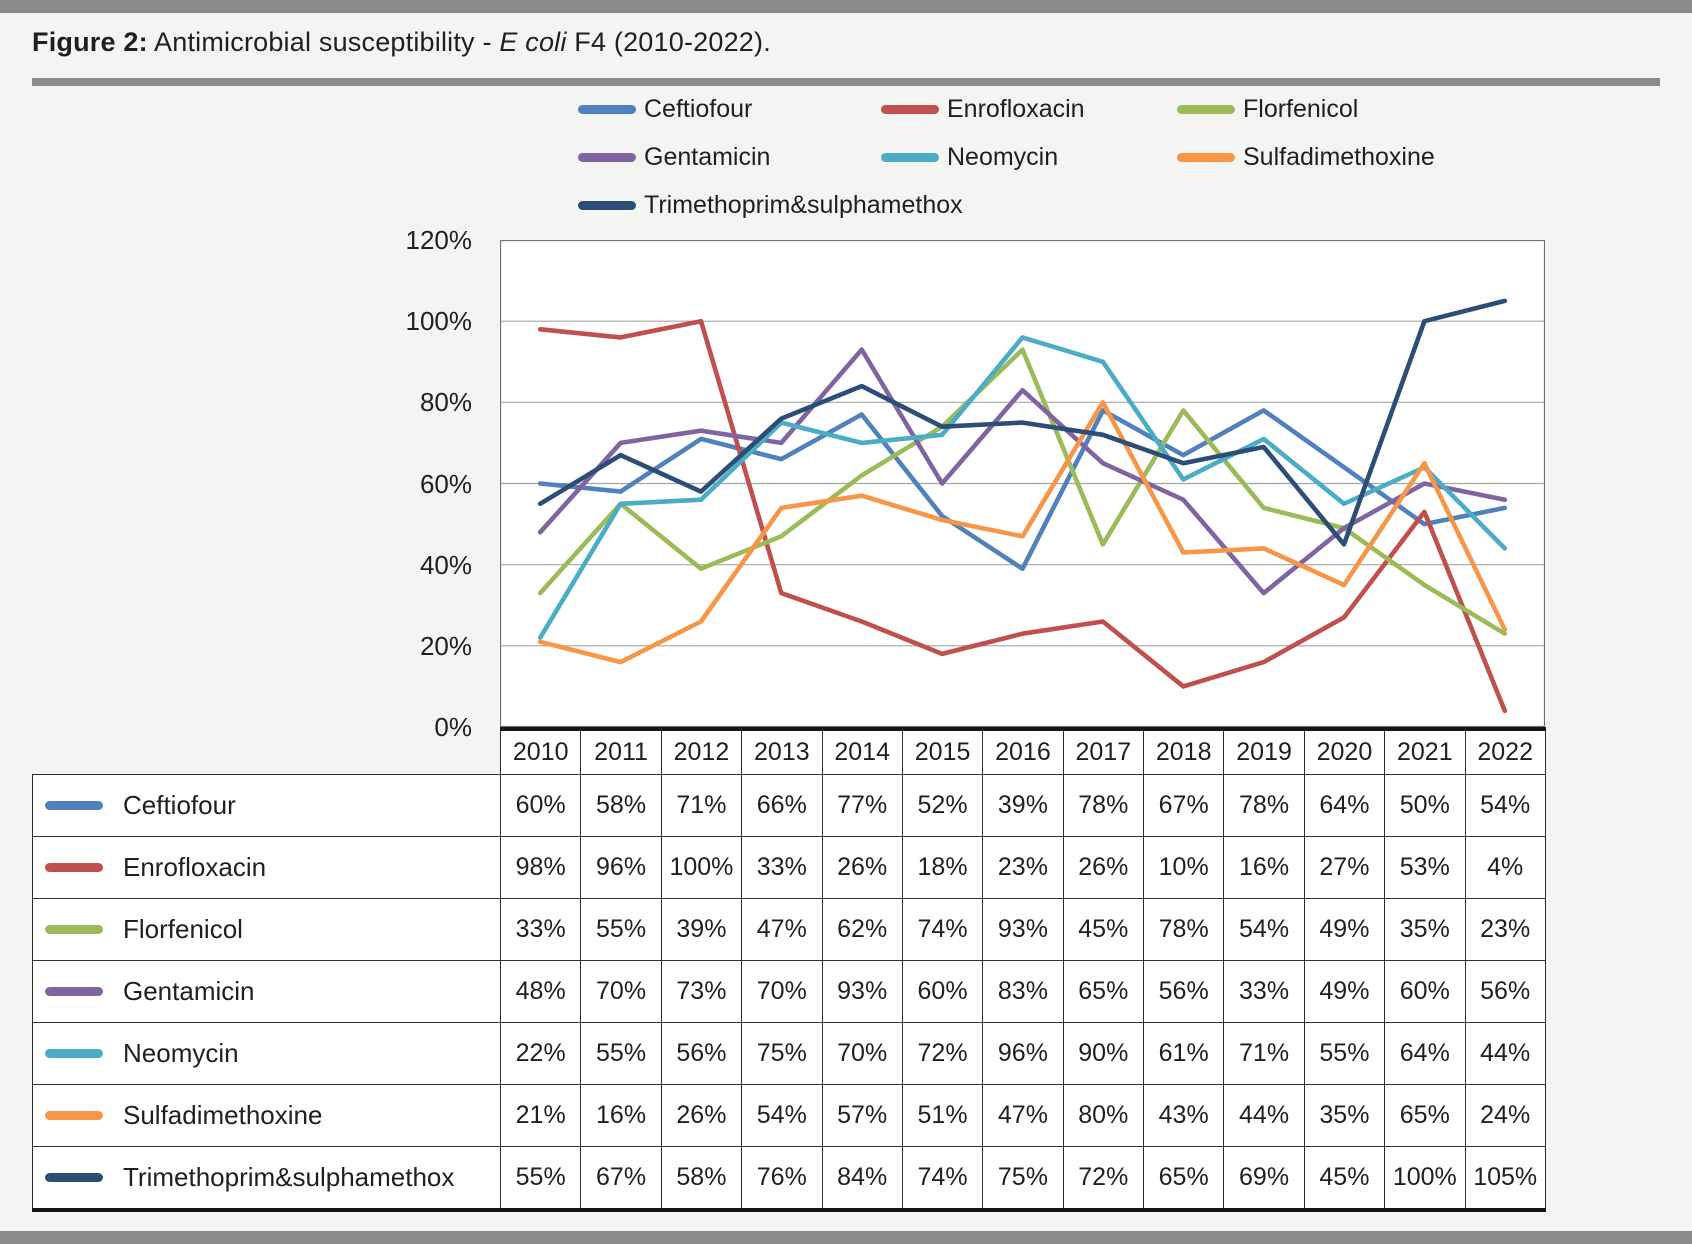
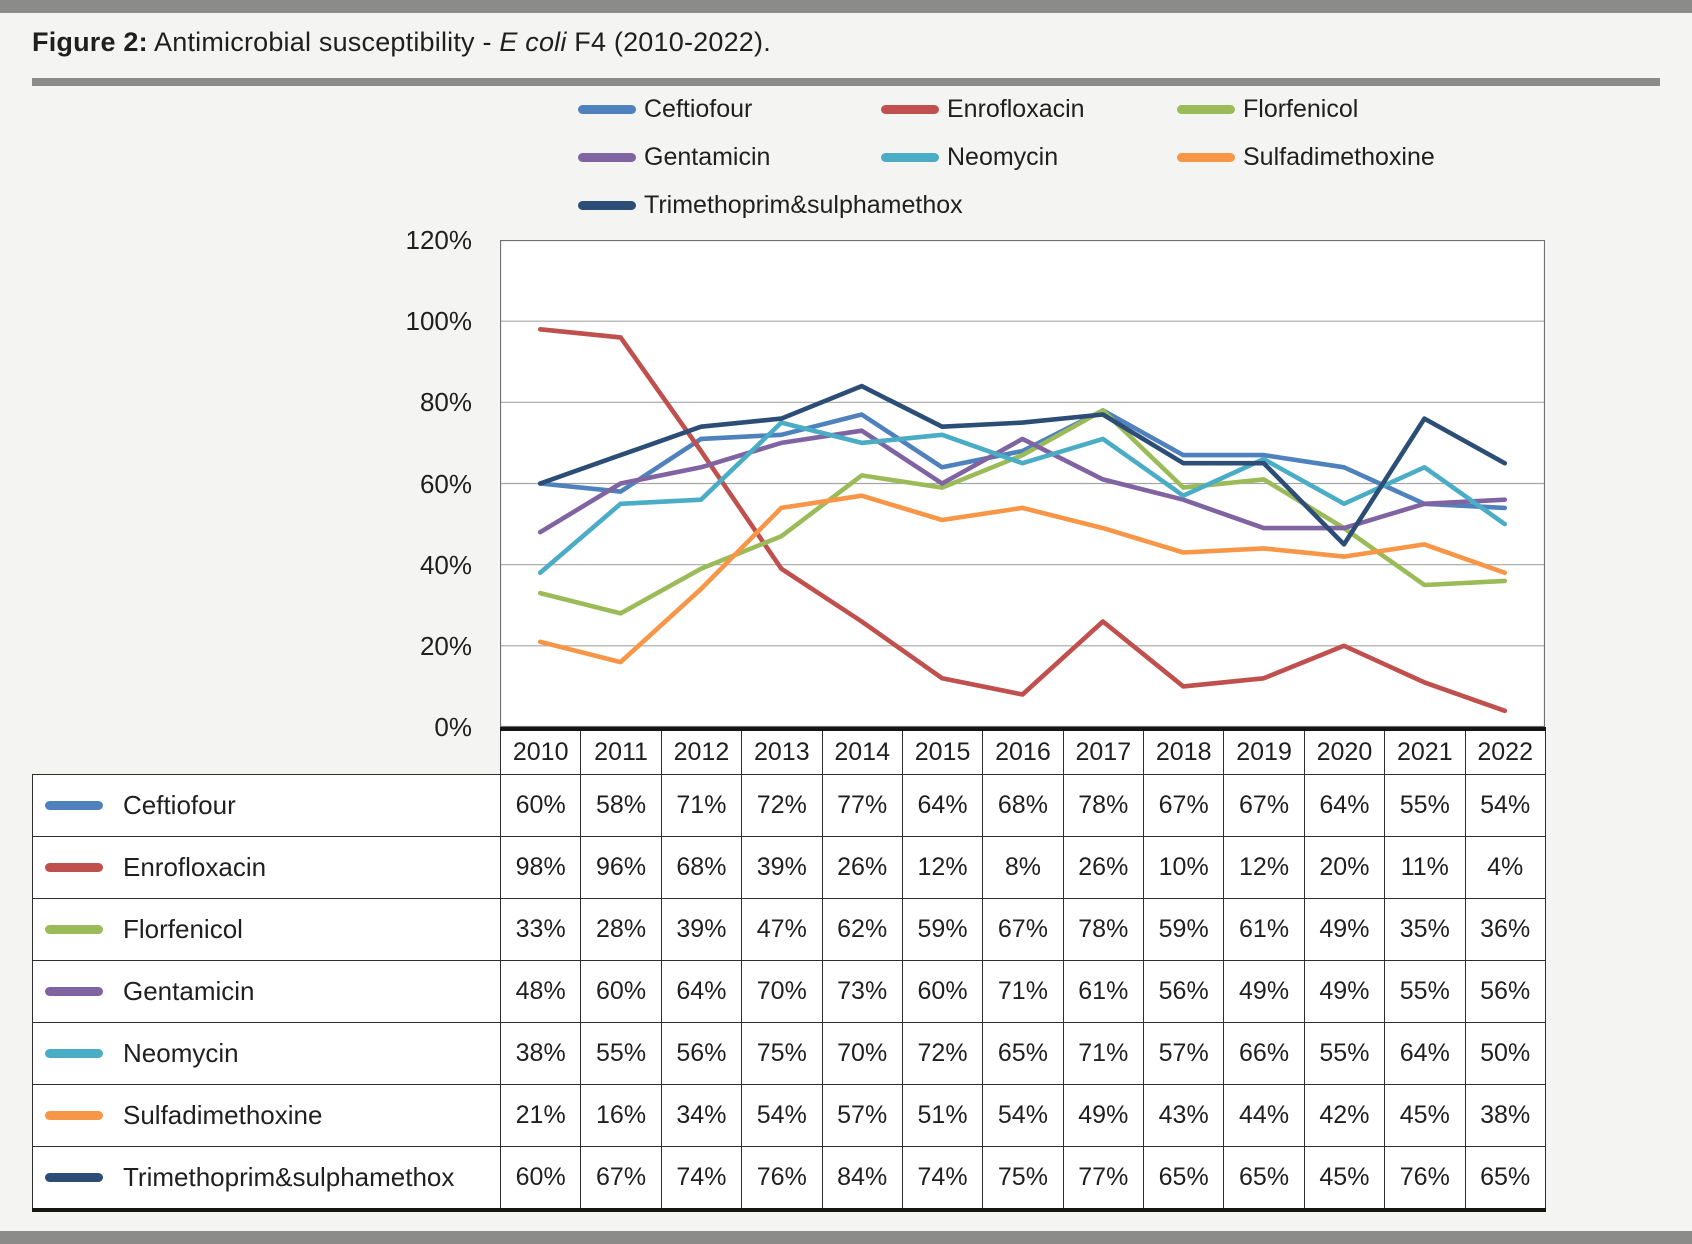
Neomycin/2010: 22% -> 38%
Trimethoprim&sulphamethox/2010: 55% -> 60%
Florfenicol/2011: 55% -> 28%
Gentamicin/2011: 70% -> 60%
Enrofloxacin/2012: 100% -> 68%
Gentamicin/2012: 73% -> 64%
Sulfadimethoxine/2012: 26% -> 34%
Trimethoprim&sulphamethox/2012: 58% -> 74%
Ceftiofour/2013: 66% -> 72%
Enrofloxacin/2013: 33% -> 39%
Gentamicin/2014: 93% -> 73%
Ceftiofour/2015: 52% -> 64%
Enrofloxacin/2015: 18% -> 12%
Florfenicol/2015: 74% -> 59%
Ceftiofour/2016: 39% -> 68%
Enrofloxacin/2016: 23% -> 8%
Florfenicol/2016: 93% -> 67%
Gentamicin/2016: 83% -> 71%
Neomycin/2016: 96% -> 65%
Sulfadimethoxine/2016: 47% -> 54%
Florfenicol/2017: 45% -> 78%
Gentamicin/2017: 65% -> 61%
Neomycin/2017: 90% -> 71%
Sulfadimethoxine/2017: 80% -> 49%
Trimethoprim&sulphamethox/2017: 72% -> 77%
Florfenicol/2018: 78% -> 59%
Neomycin/2018: 61% -> 57%
Ceftiofour/2019: 78% -> 67%
Enrofloxacin/2019: 16% -> 12%
Florfenicol/2019: 54% -> 61%
Gentamicin/2019: 33% -> 49%
Neomycin/2019: 71% -> 66%
Trimethoprim&sulphamethox/2019: 69% -> 65%
Enrofloxacin/2020: 27% -> 20%
Sulfadimethoxine/2020: 35% -> 42%
Ceftiofour/2021: 50% -> 55%
Enrofloxacin/2021: 53% -> 11%
Gentamicin/2021: 60% -> 55%
Sulfadimethoxine/2021: 65% -> 45%
Trimethoprim&sulphamethox/2021: 100% -> 76%
Florfenicol/2022: 23% -> 36%
Neomycin/2022: 44% -> 50%
Sulfadimethoxine/2022: 24% -> 38%
Trimethoprim&sulphamethox/2022: 105% -> 65%
